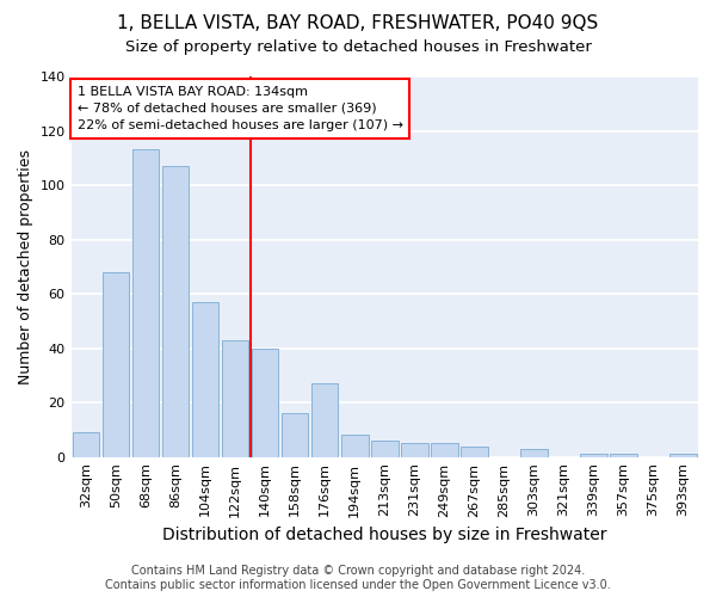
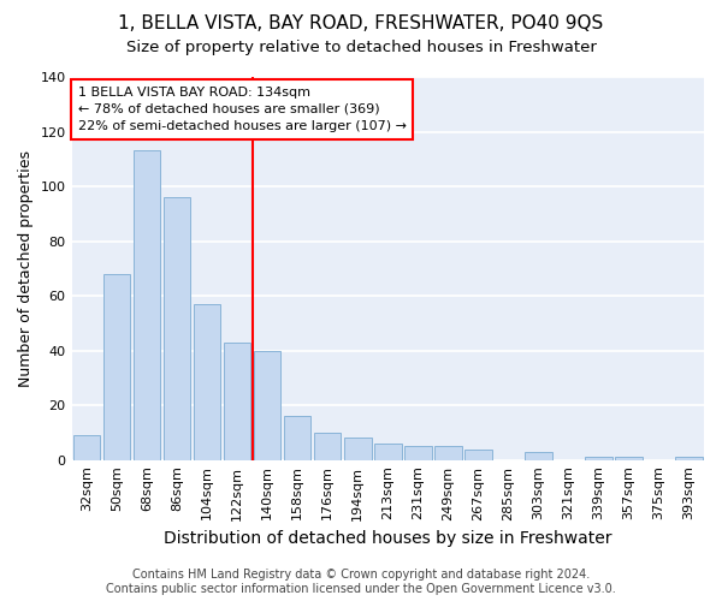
86sqm: 107 -> 96
176sqm: 27 -> 10
